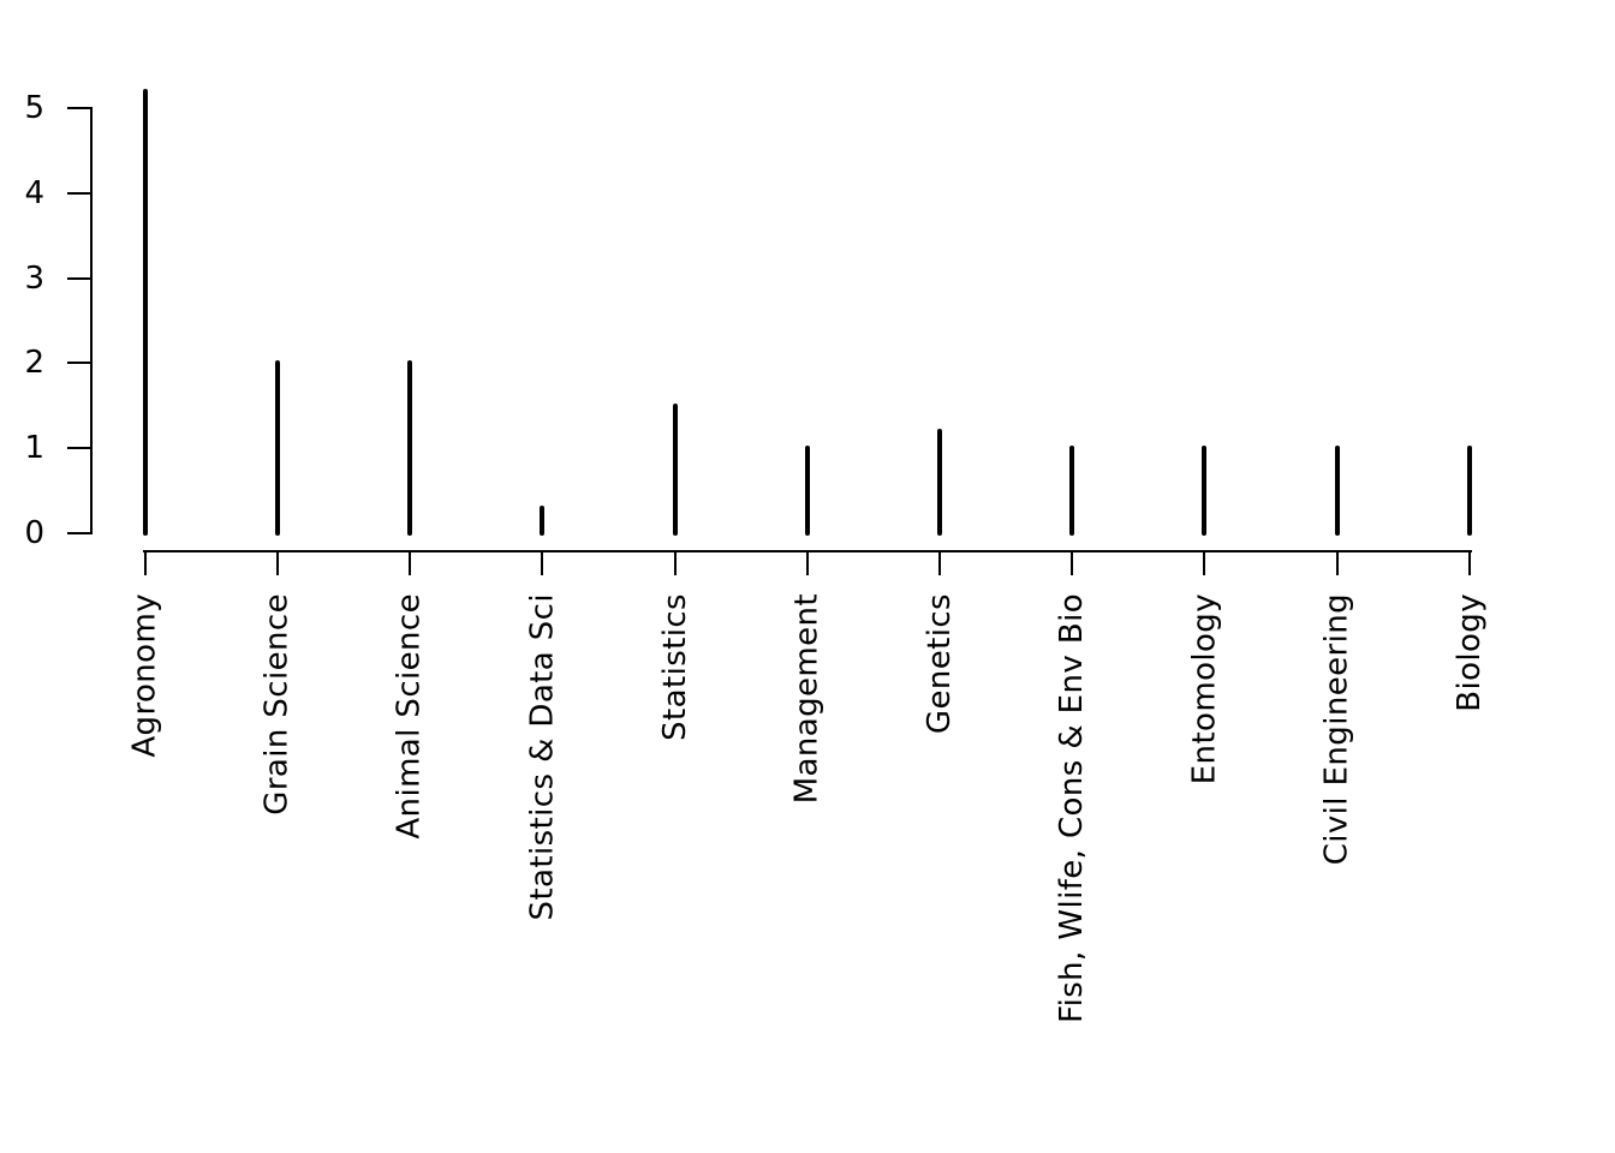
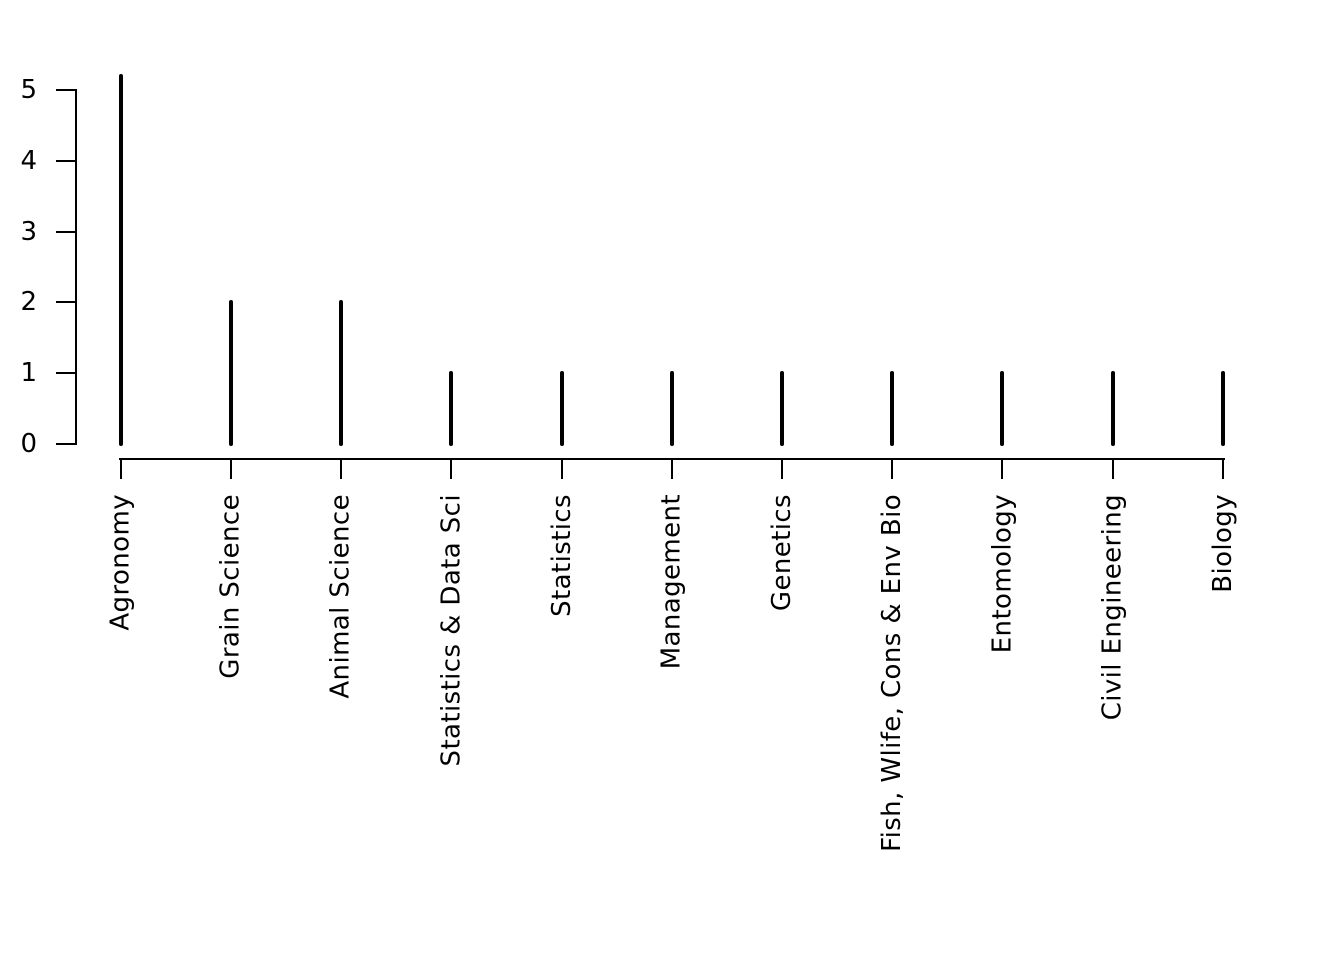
Statistics & Data Sci: 0.3 -> 1.0
Statistics: 1.5 -> 1.0
Genetics: 1.2 -> 1.0
